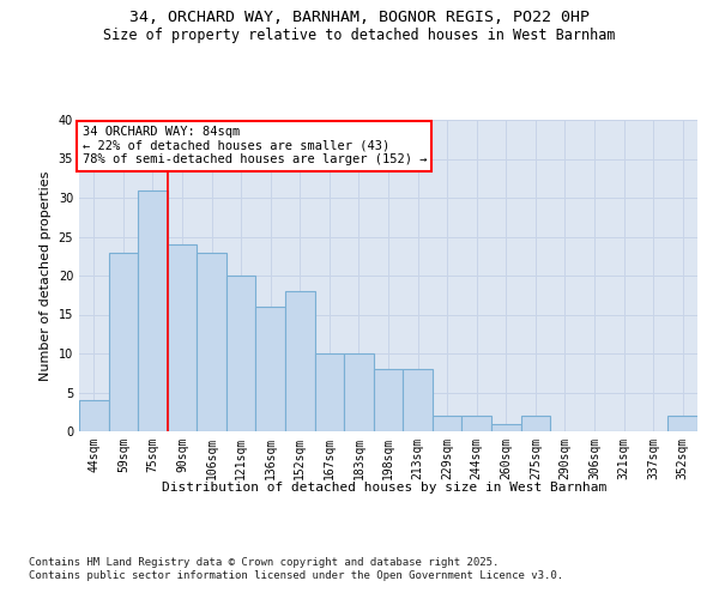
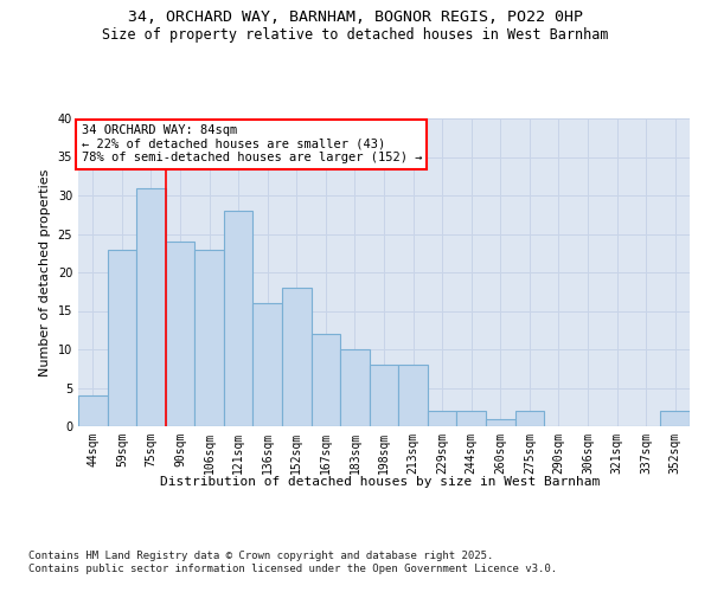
121sqm: 20 -> 28
167sqm: 10 -> 12
